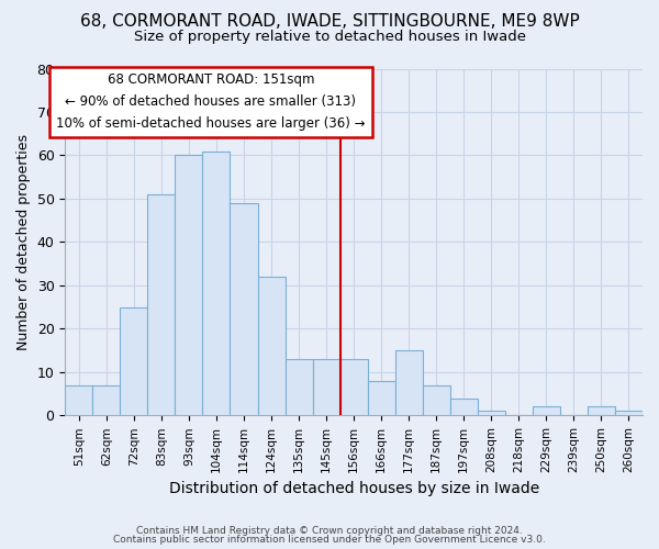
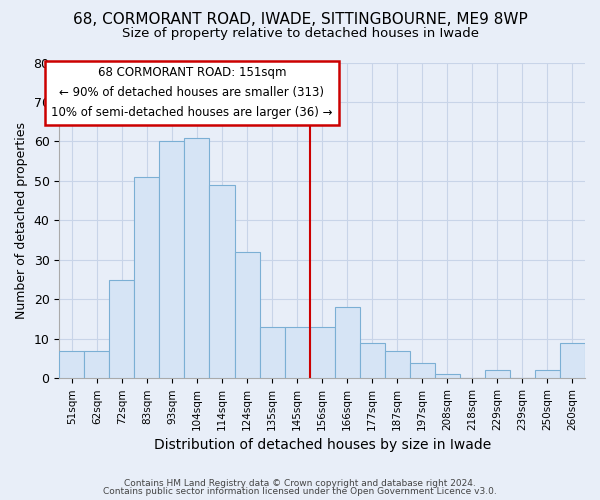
166sqm: 8 -> 18
177sqm: 15 -> 9
260sqm: 1 -> 9
